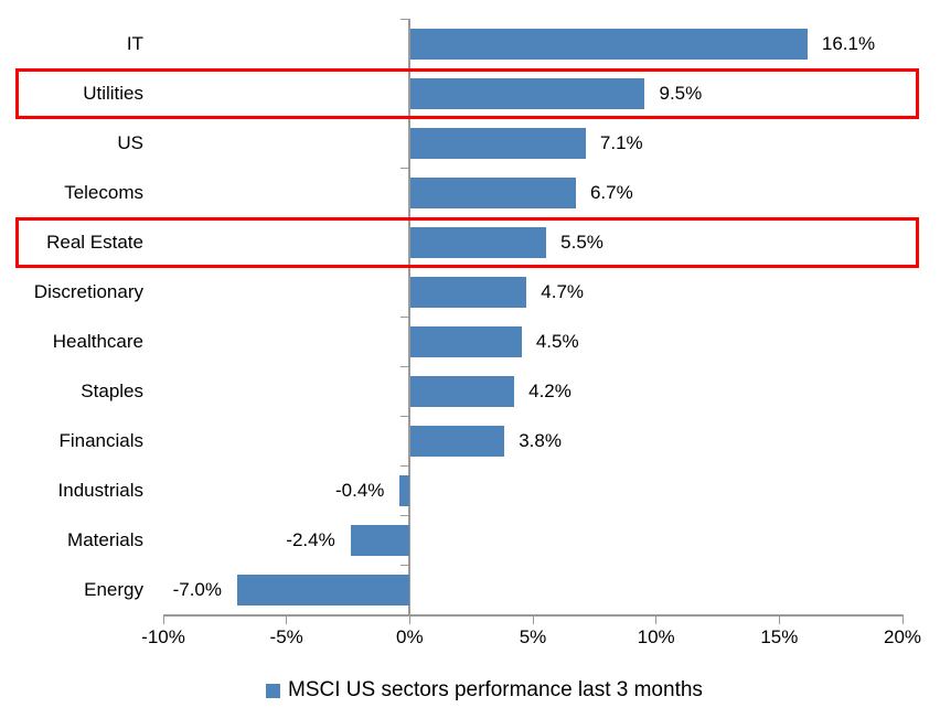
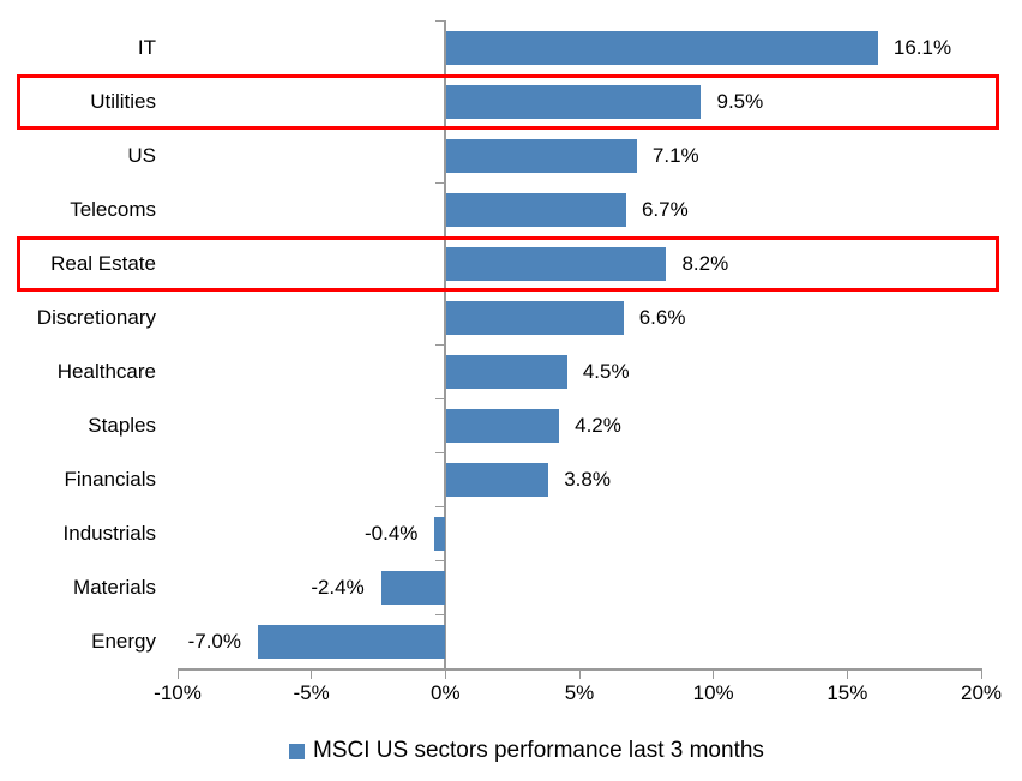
Real Estate: 5.5% -> 8.2%
Discretionary: 4.7% -> 6.6%
